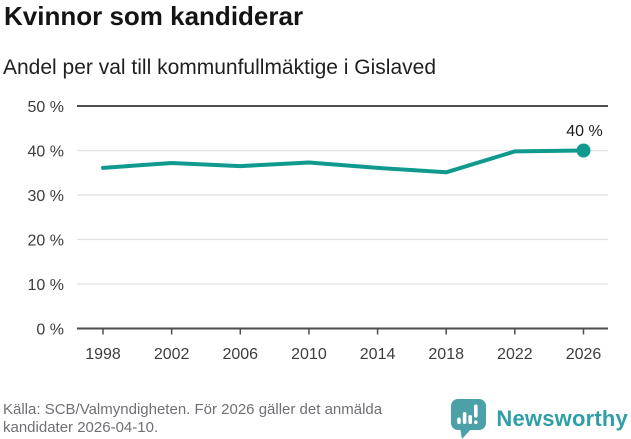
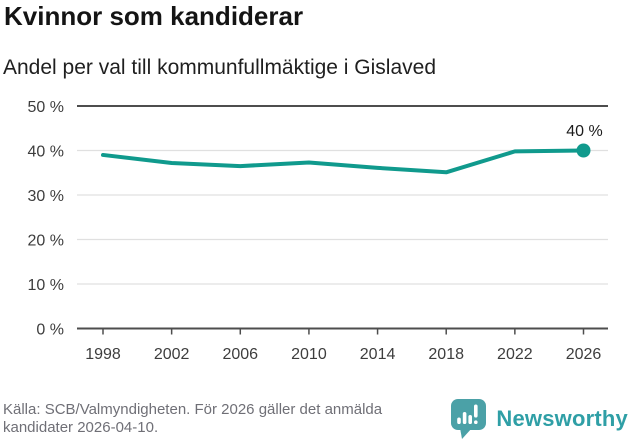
1998: 36% -> 39%
